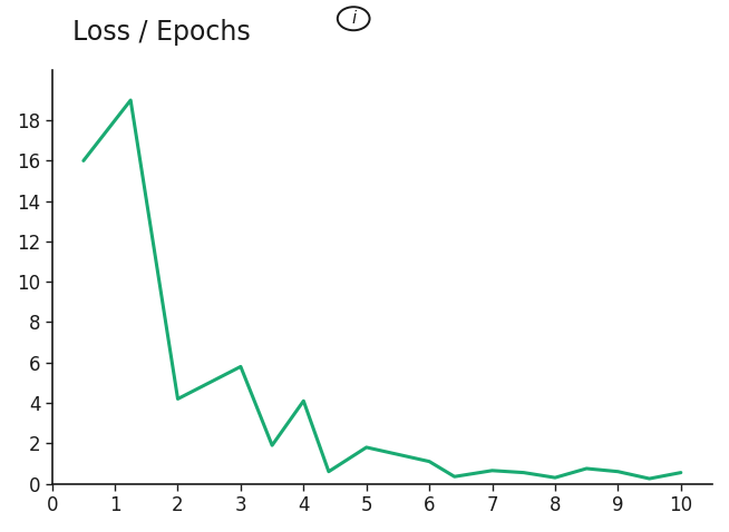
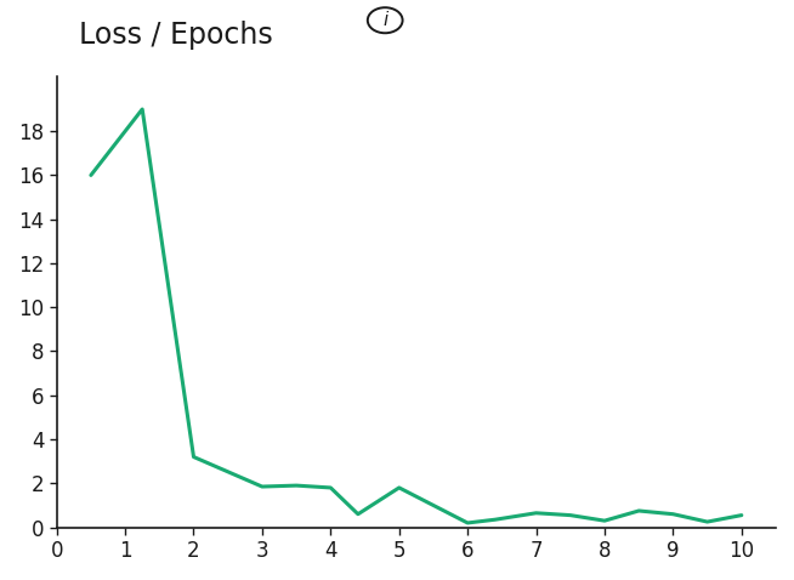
2: 4.2 -> 3.2
3: 5.8 -> 1.9
4: 4.1 -> 1.8
6: 1.1 -> 0.2
